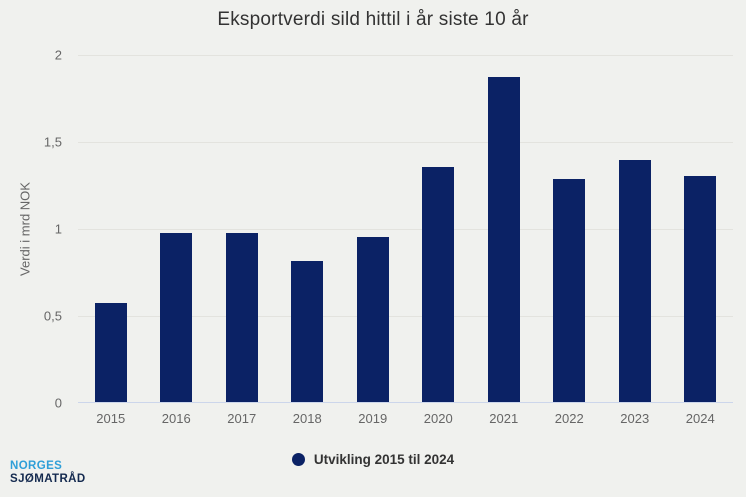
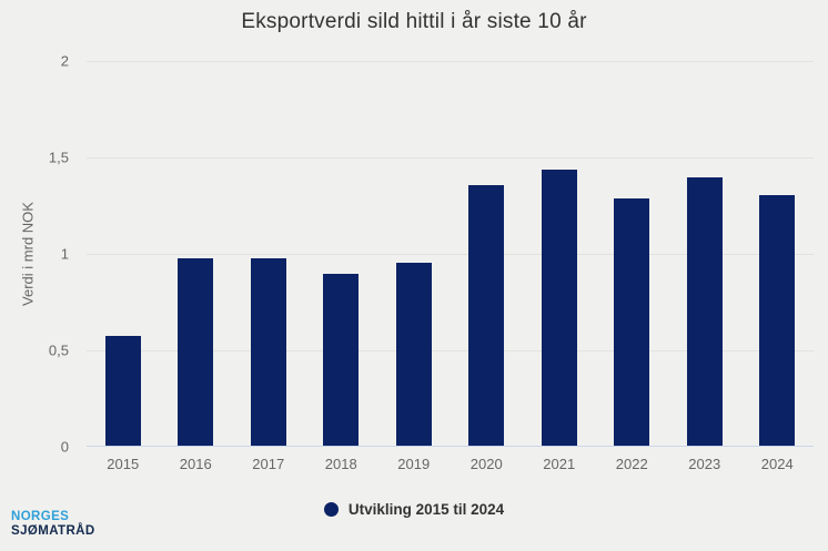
2018: 0.81 -> 0.89
2021: 1.87 -> 1.43
